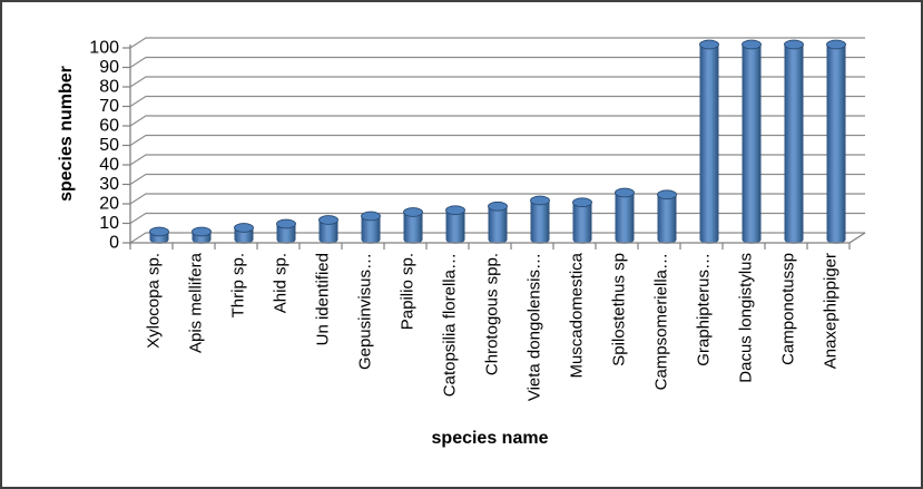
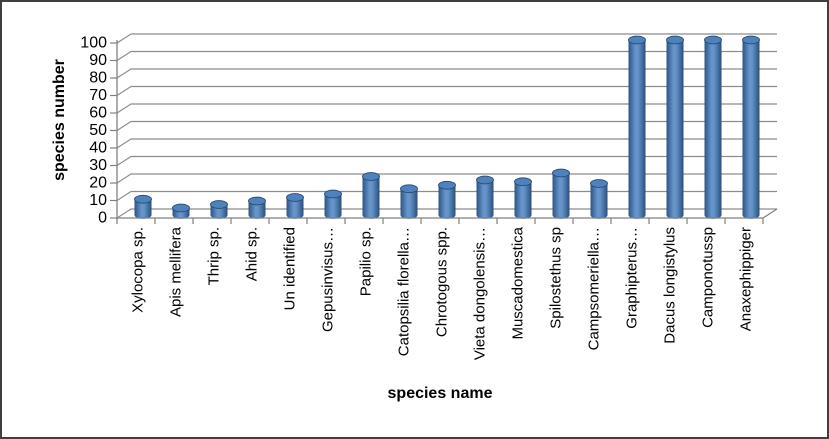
Xylocopa sp.: 4 -> 9
Papilio sp.: 14 -> 22
Campsomeriella…: 23 -> 18
